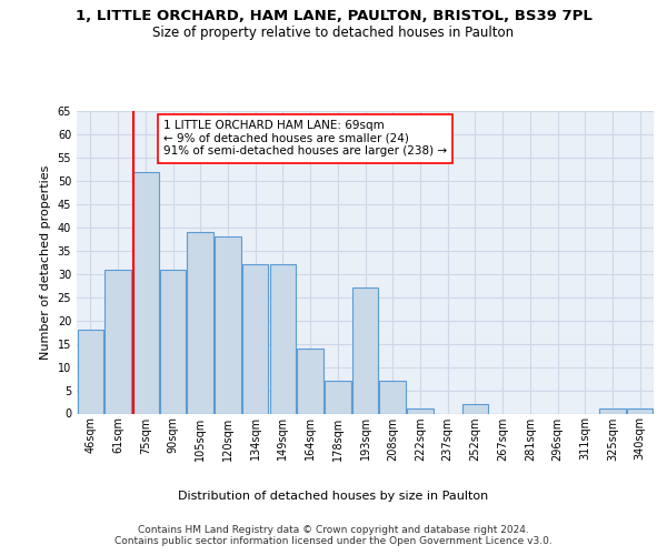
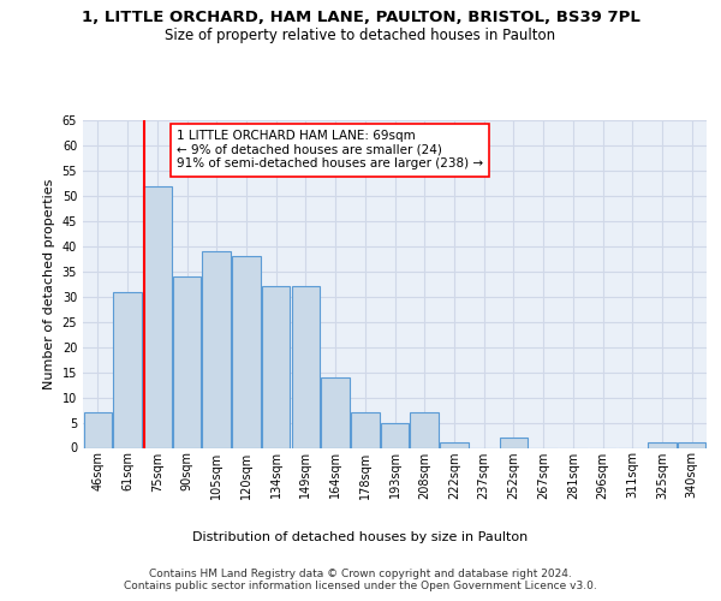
46sqm: 18 -> 7
90sqm: 31 -> 34
193sqm: 27 -> 5
